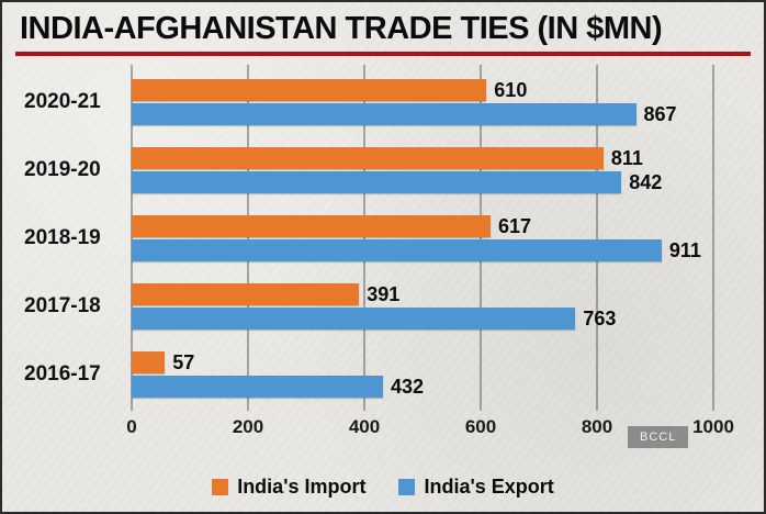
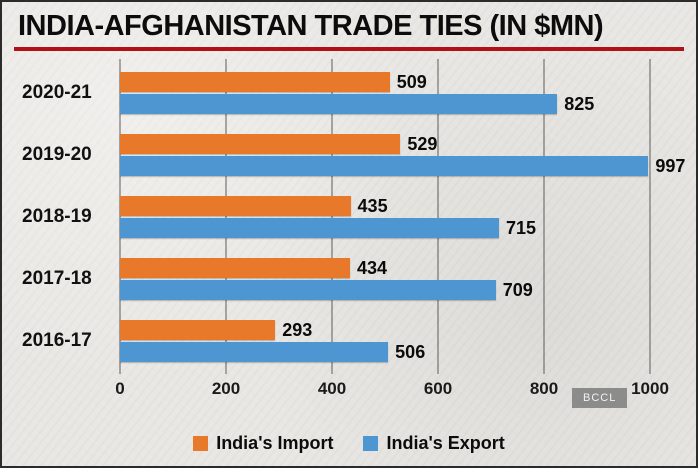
India's Import/2020-21: 610 -> 509
India's Export/2020-21: 867 -> 825
India's Import/2019-20: 811 -> 529
India's Export/2019-20: 842 -> 997
India's Import/2018-19: 617 -> 435
India's Export/2018-19: 911 -> 715
India's Import/2017-18: 391 -> 434
India's Export/2017-18: 763 -> 709
India's Import/2016-17: 57 -> 293
India's Export/2016-17: 432 -> 506
